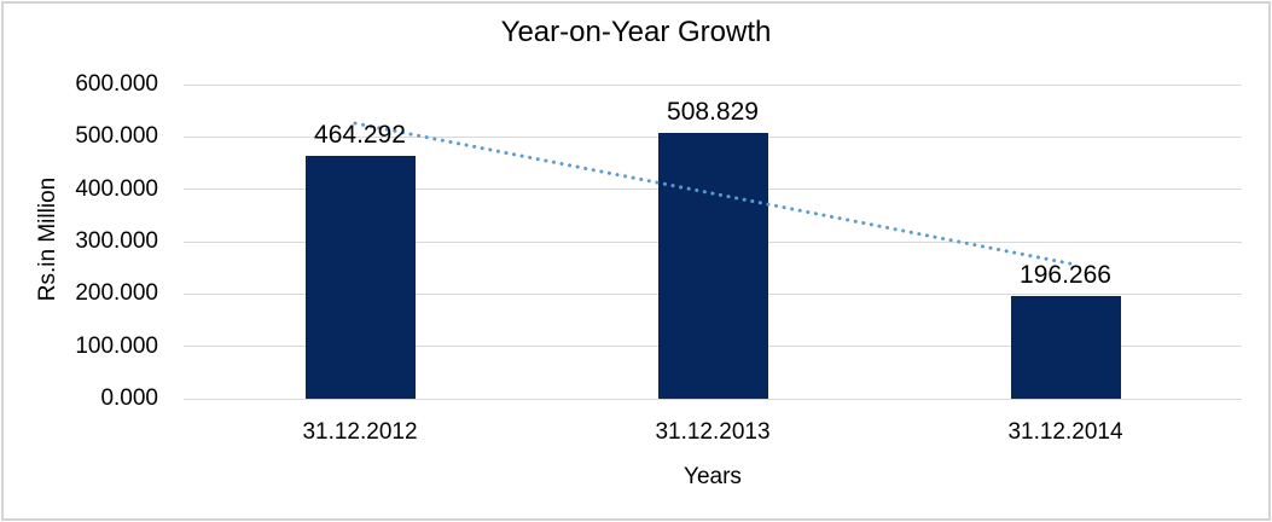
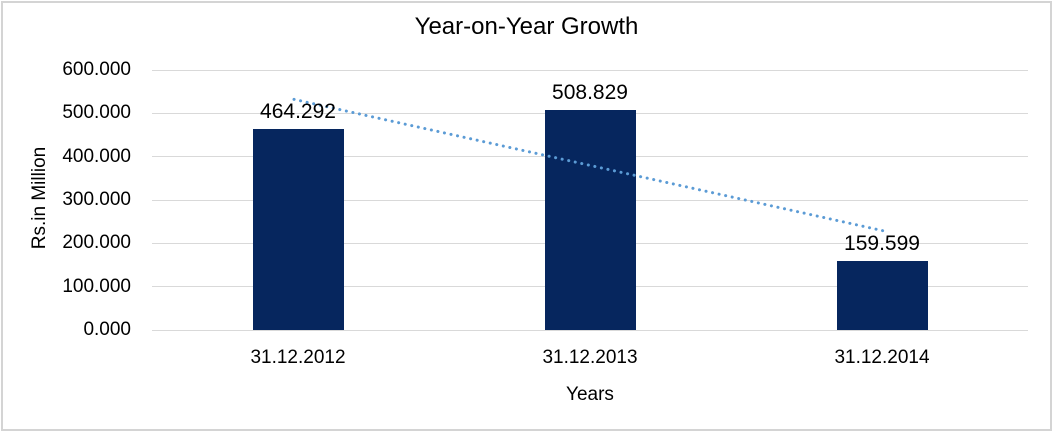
31.12.2014: 196.266 -> 159.599
